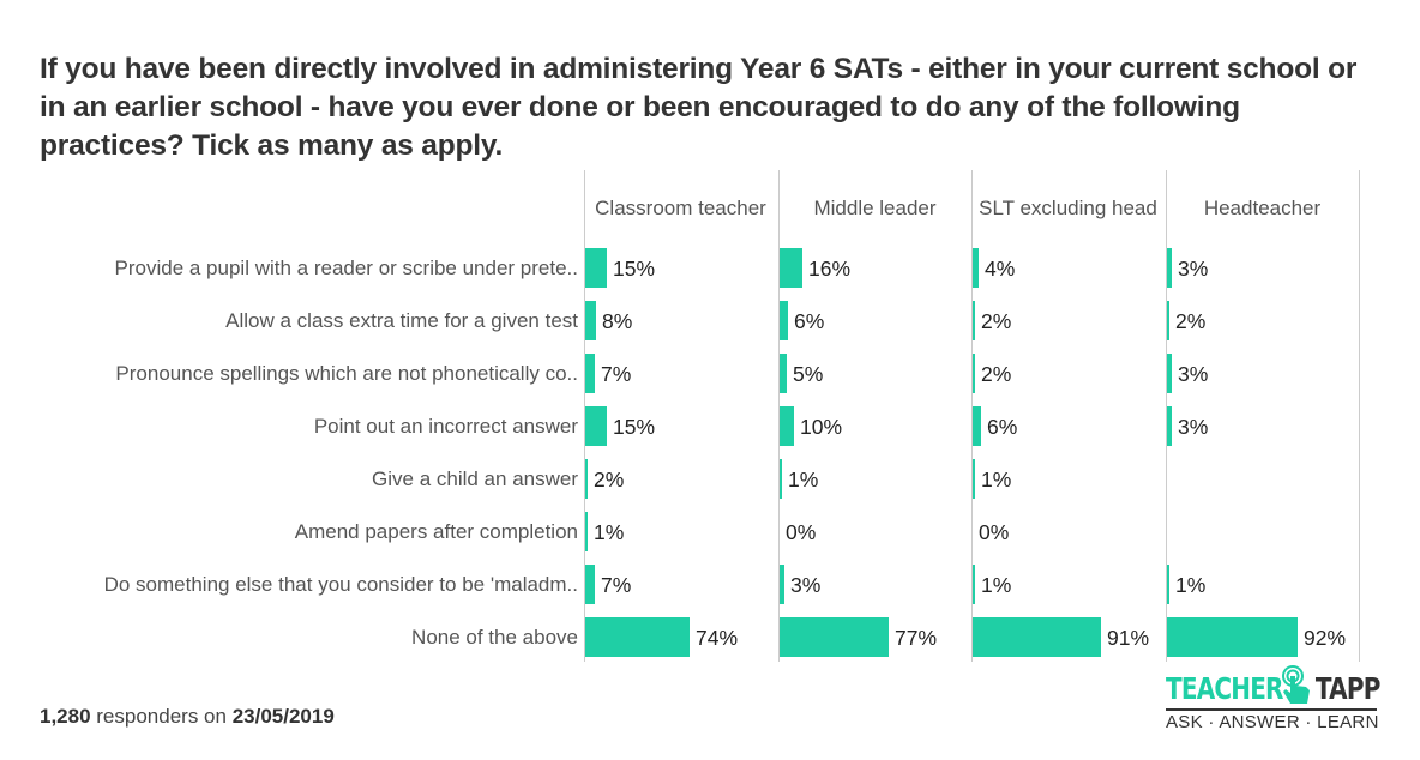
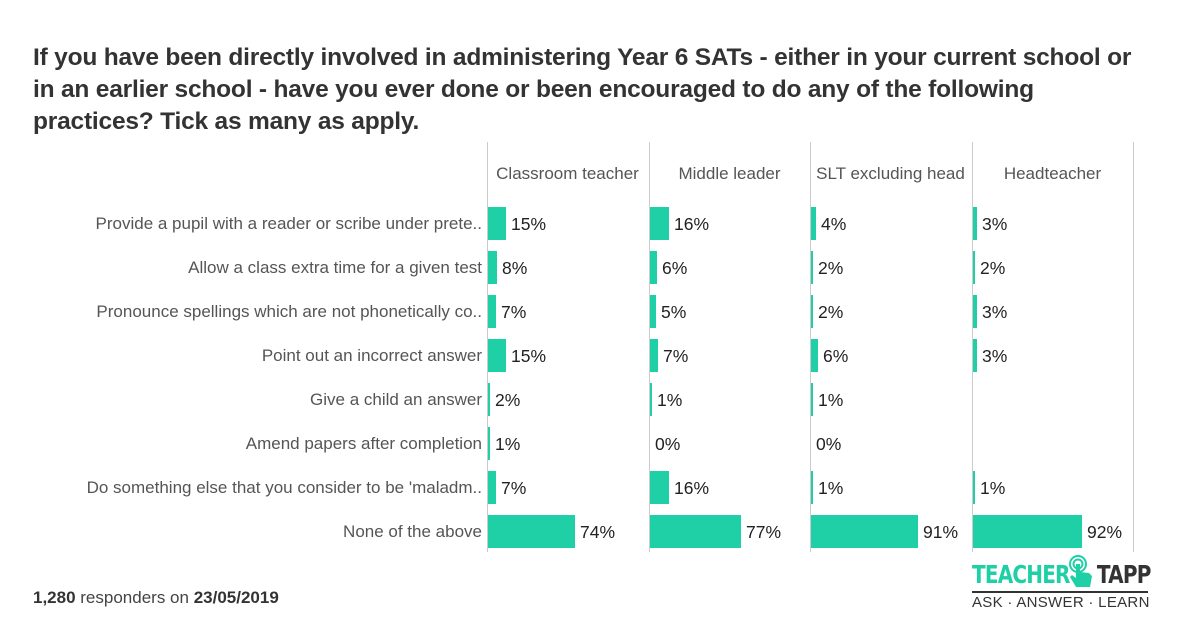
Middle leader/Point out an incorrect answer: 10% -> 7%
Middle leader/Do something else that you consider to be 'maladm..: 3% -> 16%
